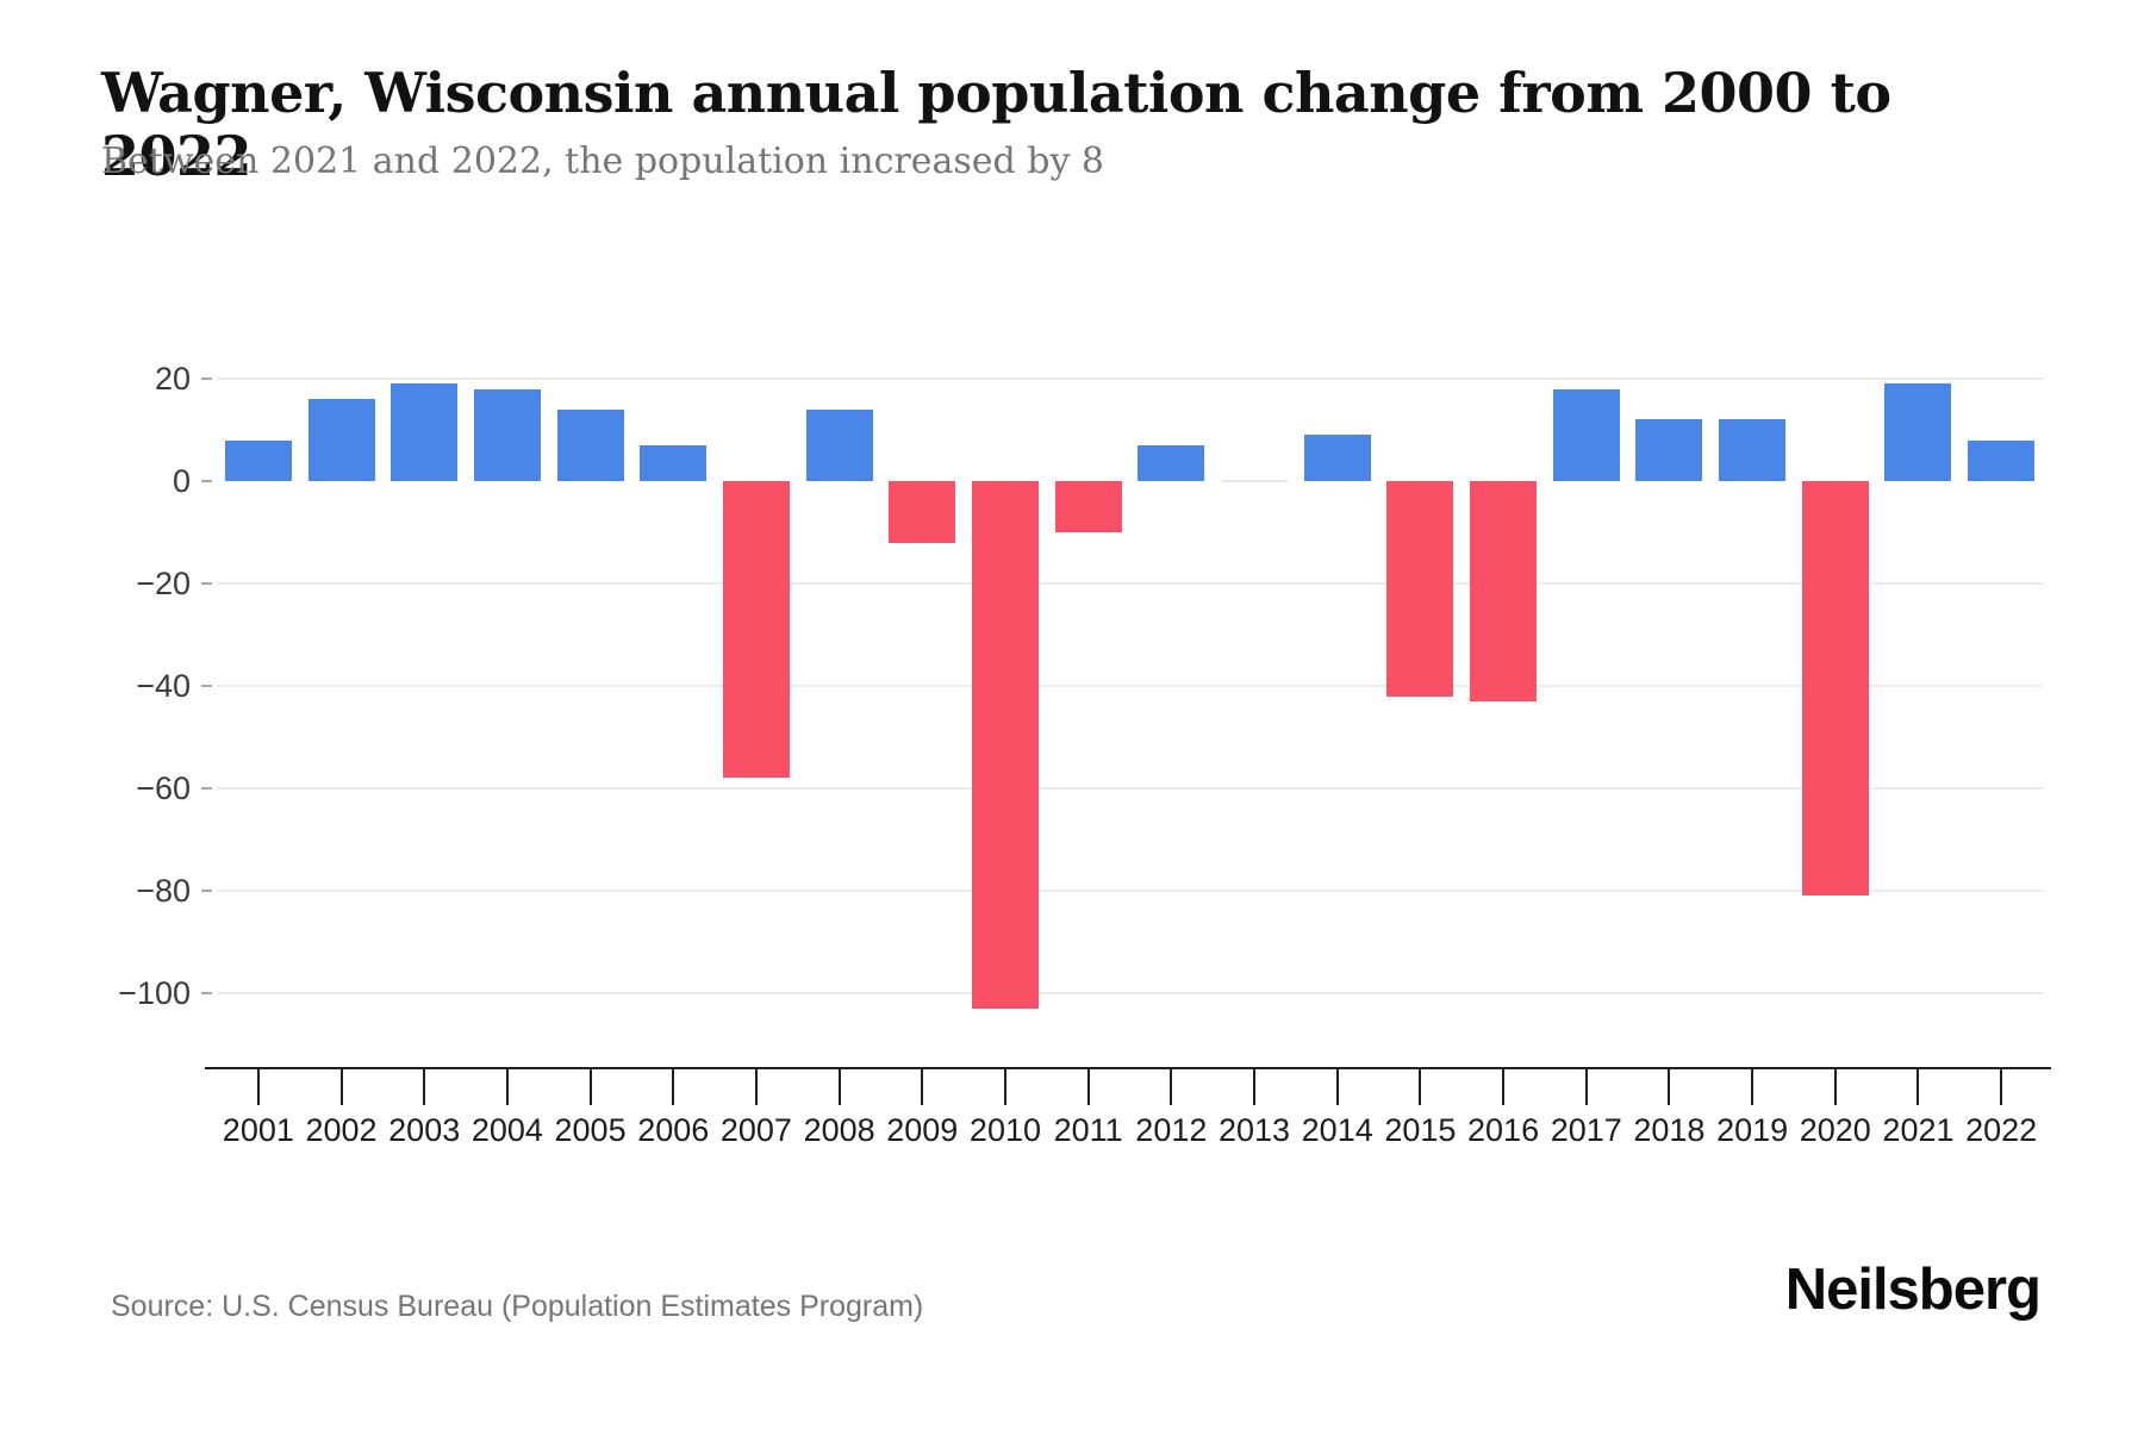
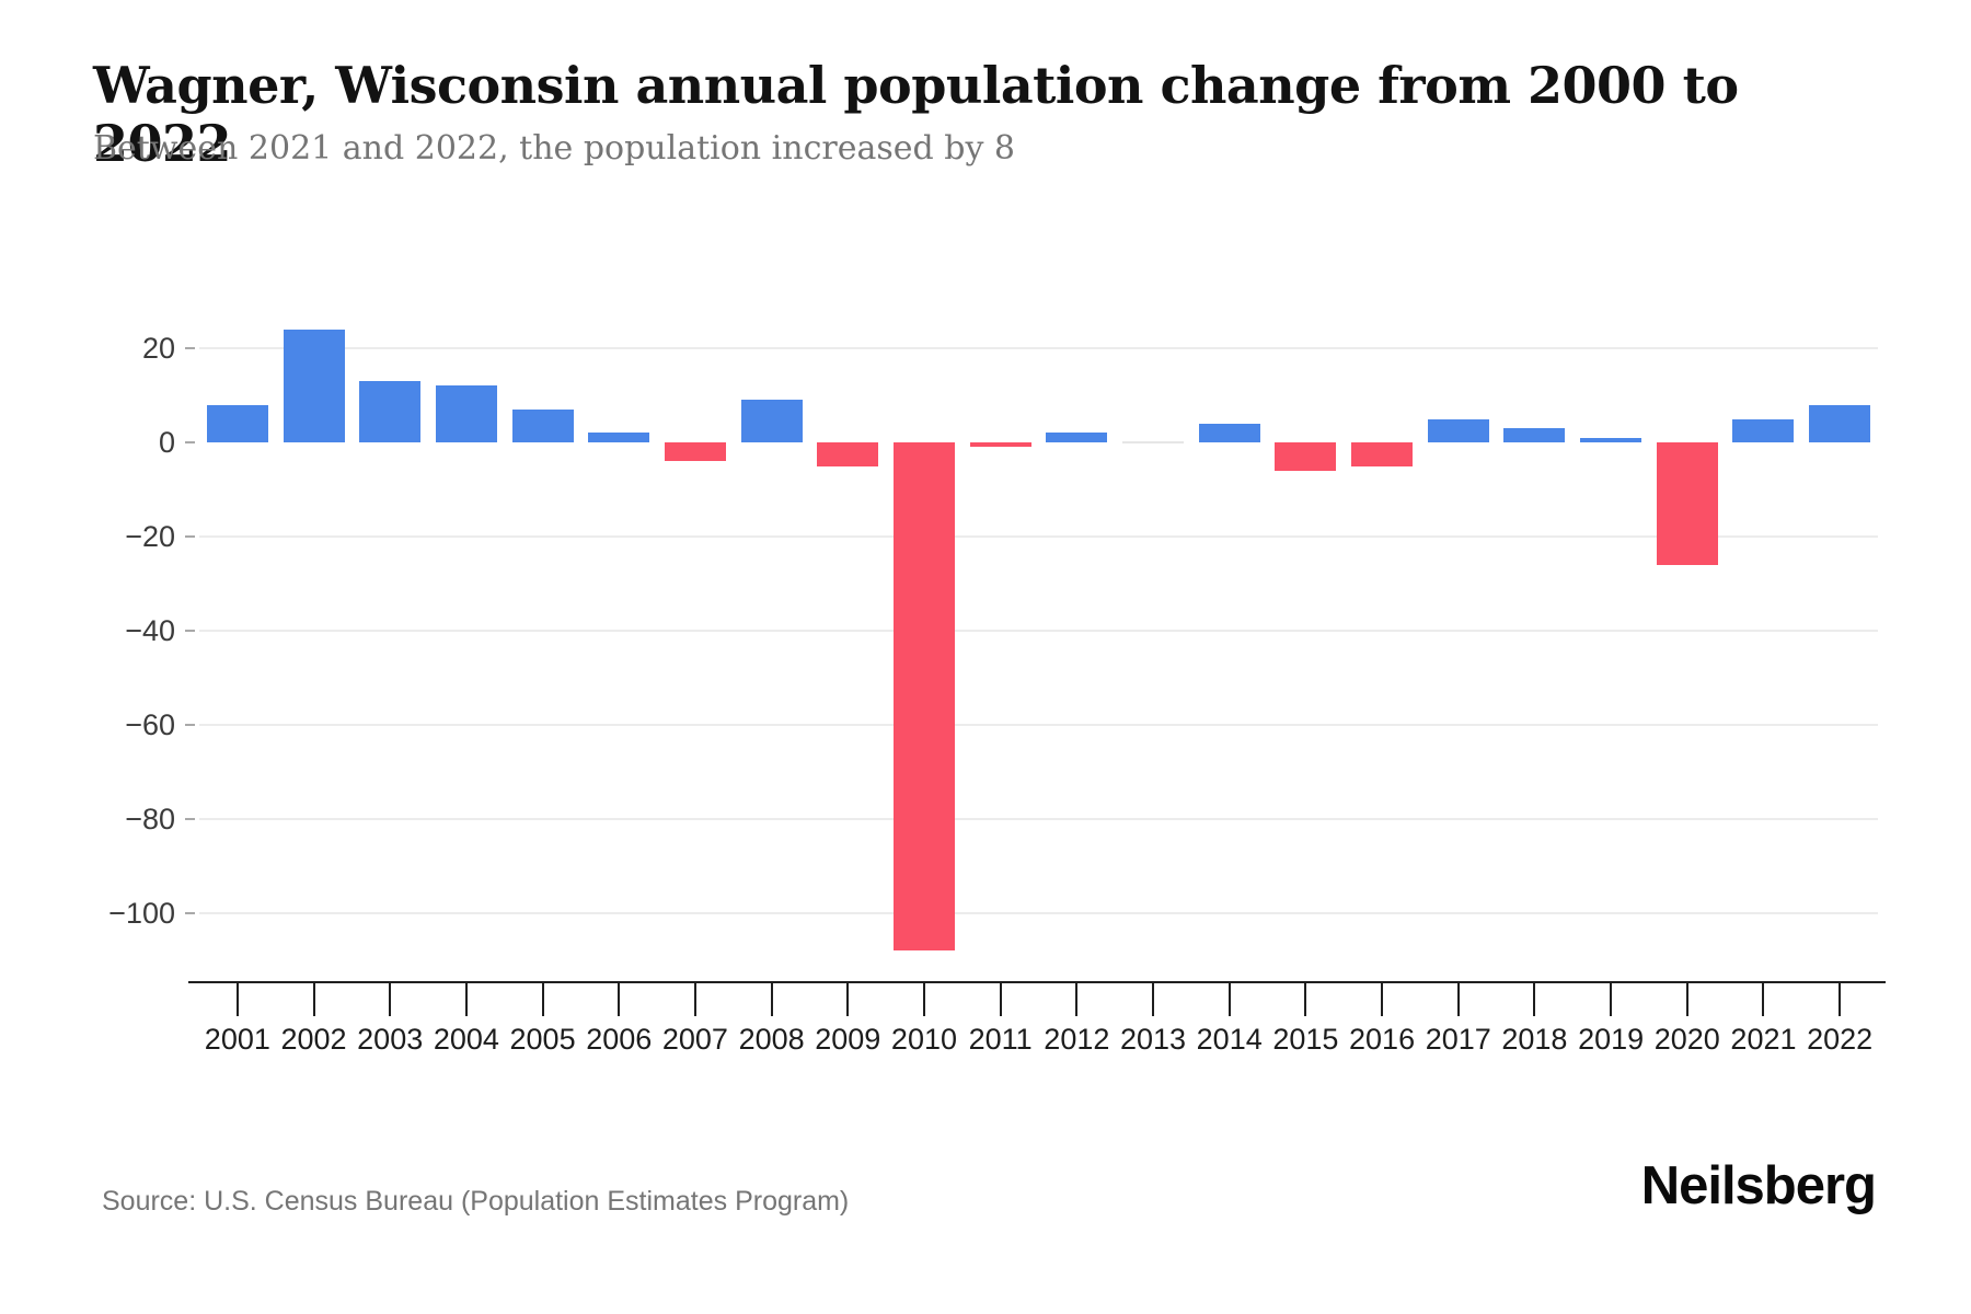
2002: 16 -> 24
2003: 19 -> 13
2004: 18 -> 12
2005: 14 -> 7
2006: 7 -> 2
2007: -58 -> -4
2008: 14 -> 9
2009: -12 -> -5
2010: -103 -> -108
2011: -10 -> -1
2012: 7 -> 2
2014: 9 -> 4
2015: -42 -> -6
2016: -43 -> -5
2017: 18 -> 5
2018: 12 -> 3
2019: 12 -> 1
2020: -81 -> -26
2021: 19 -> 5
